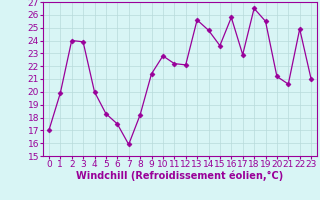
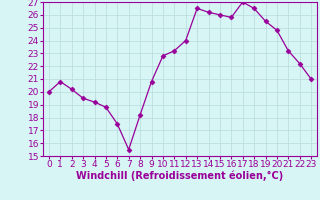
0: 17.0 -> 20.0
1: 19.9 -> 20.8
2: 24.0 -> 20.2
3: 23.9 -> 19.5
4: 20.0 -> 19.2
5: 18.3 -> 18.8
7: 15.9 -> 15.5
9: 21.4 -> 20.8
11: 22.2 -> 23.2
12: 22.1 -> 24.0
13: 25.6 -> 26.5
14: 24.8 -> 26.2
15: 23.6 -> 26.0
17: 22.9 -> 27.0
20: 21.2 -> 24.8
21: 20.6 -> 23.2
22: 24.9 -> 22.2
